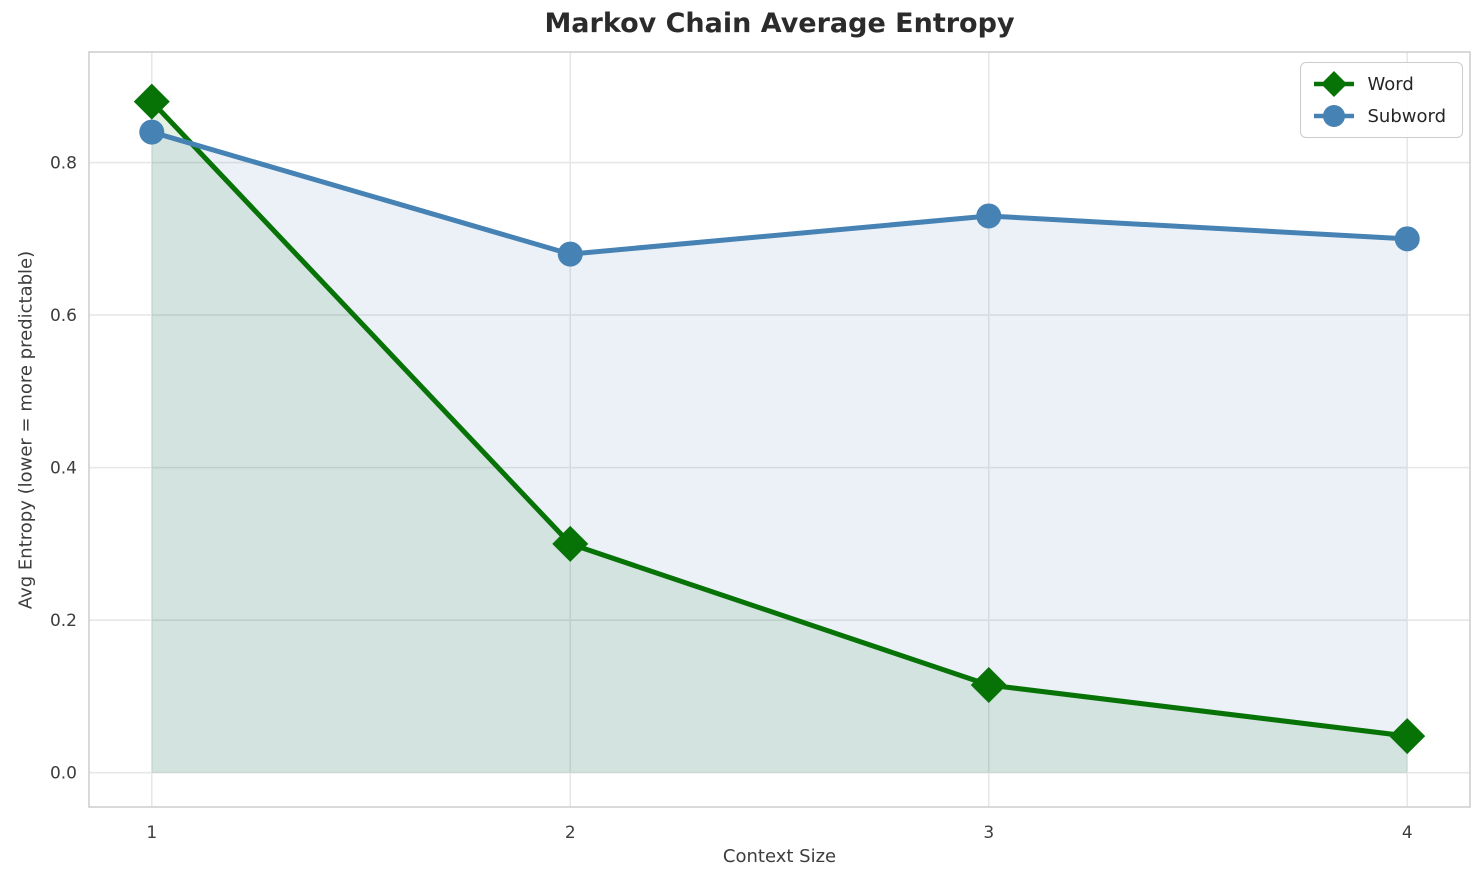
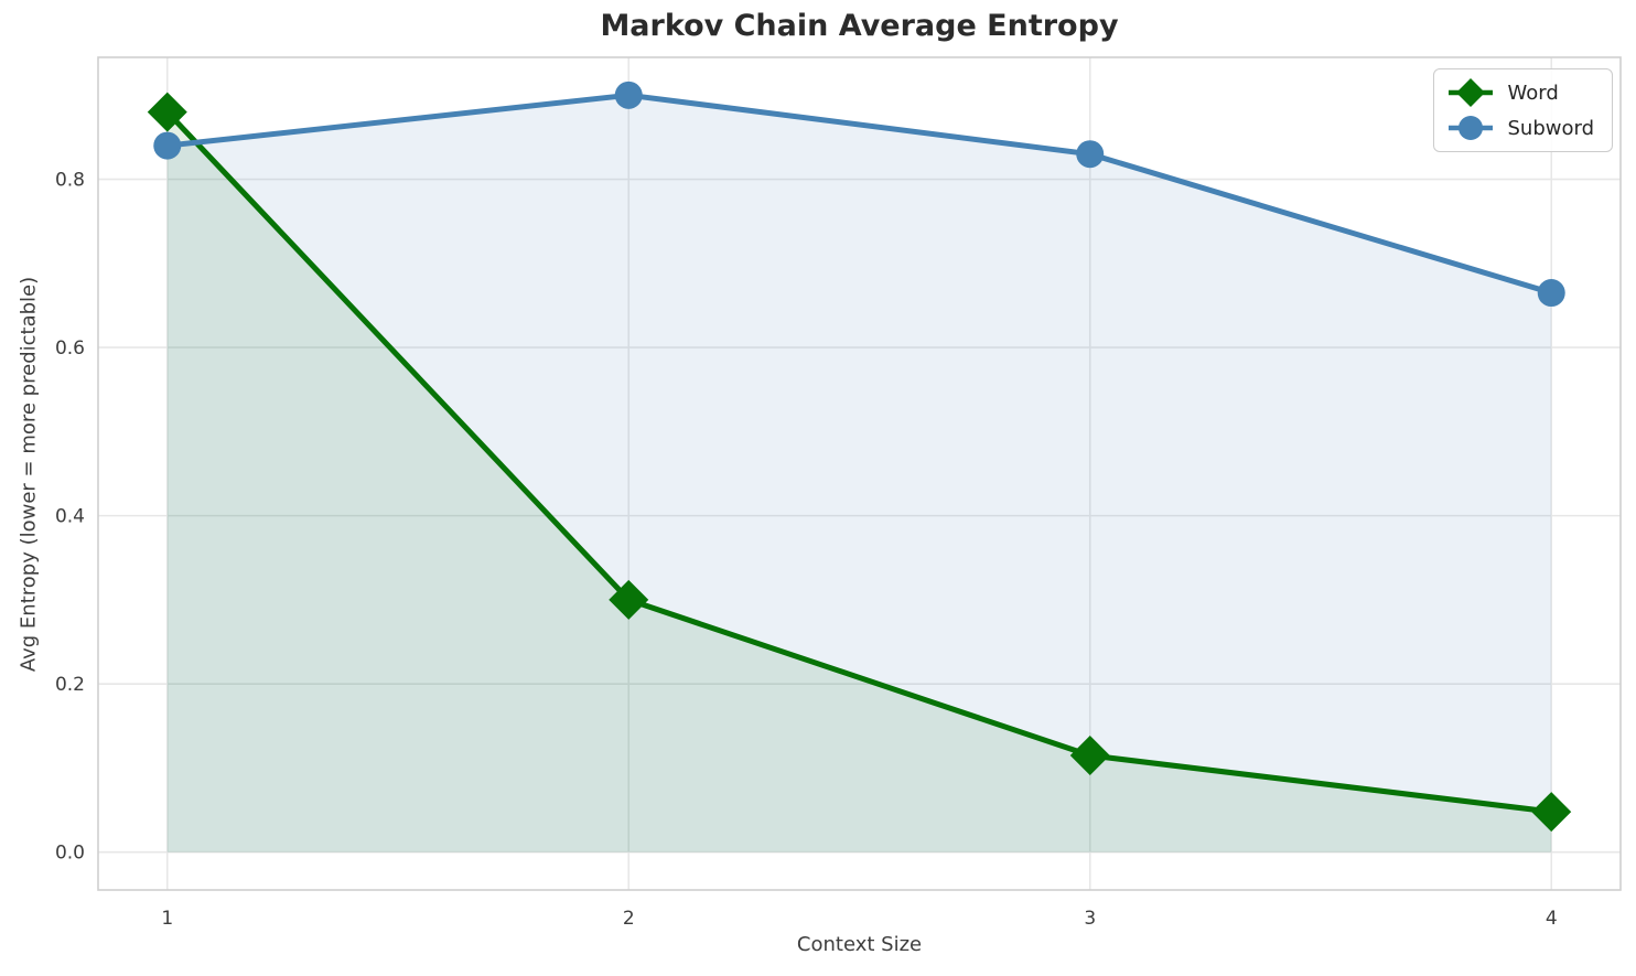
Subword/2: 0.68 -> 0.90
Subword/3: 0.73 -> 0.83
Subword/4: 0.70 -> 0.67
